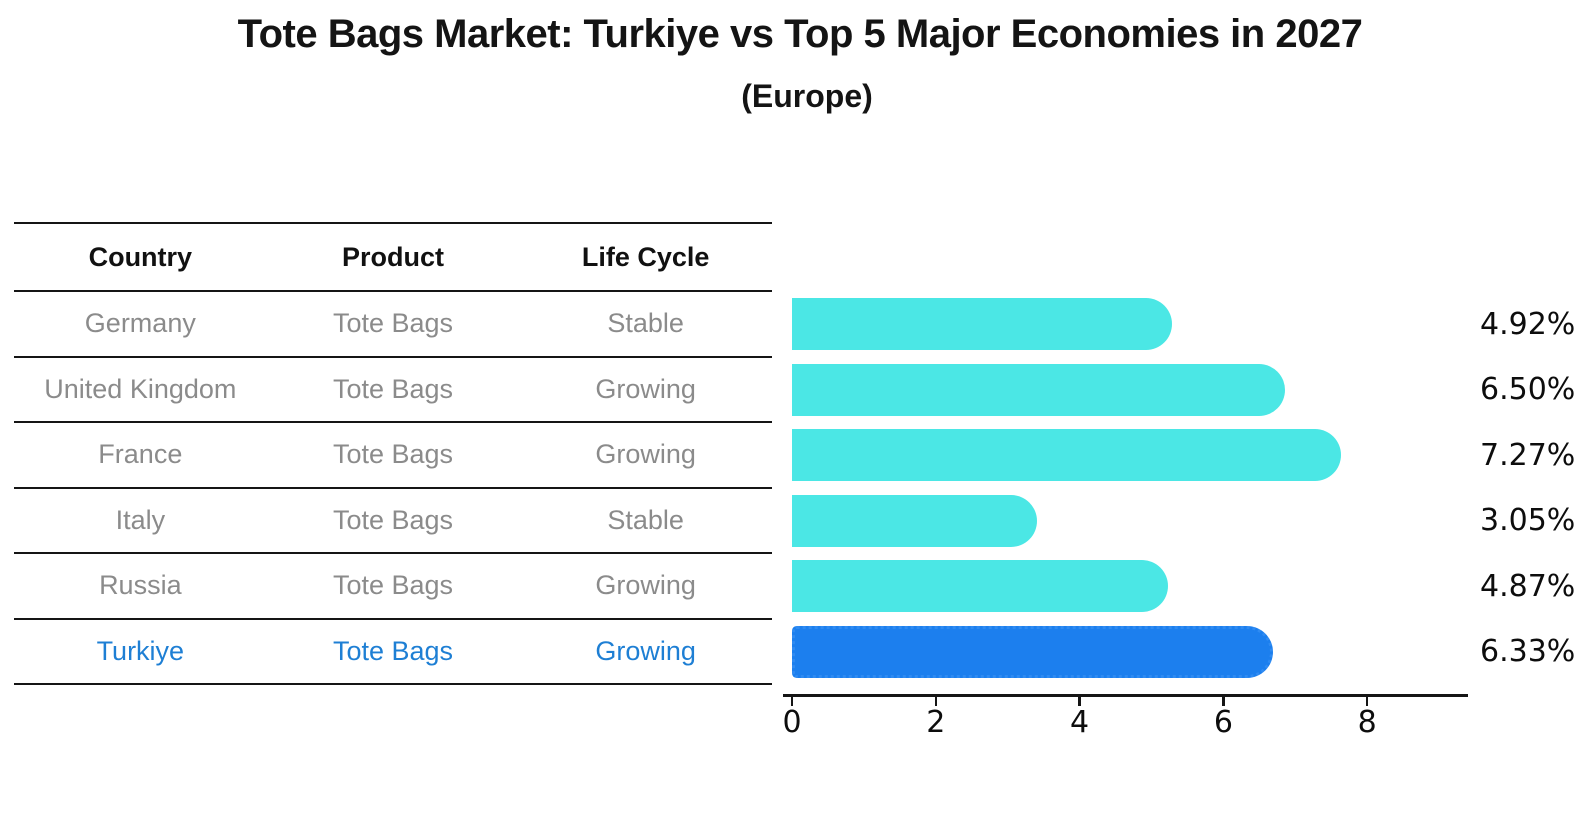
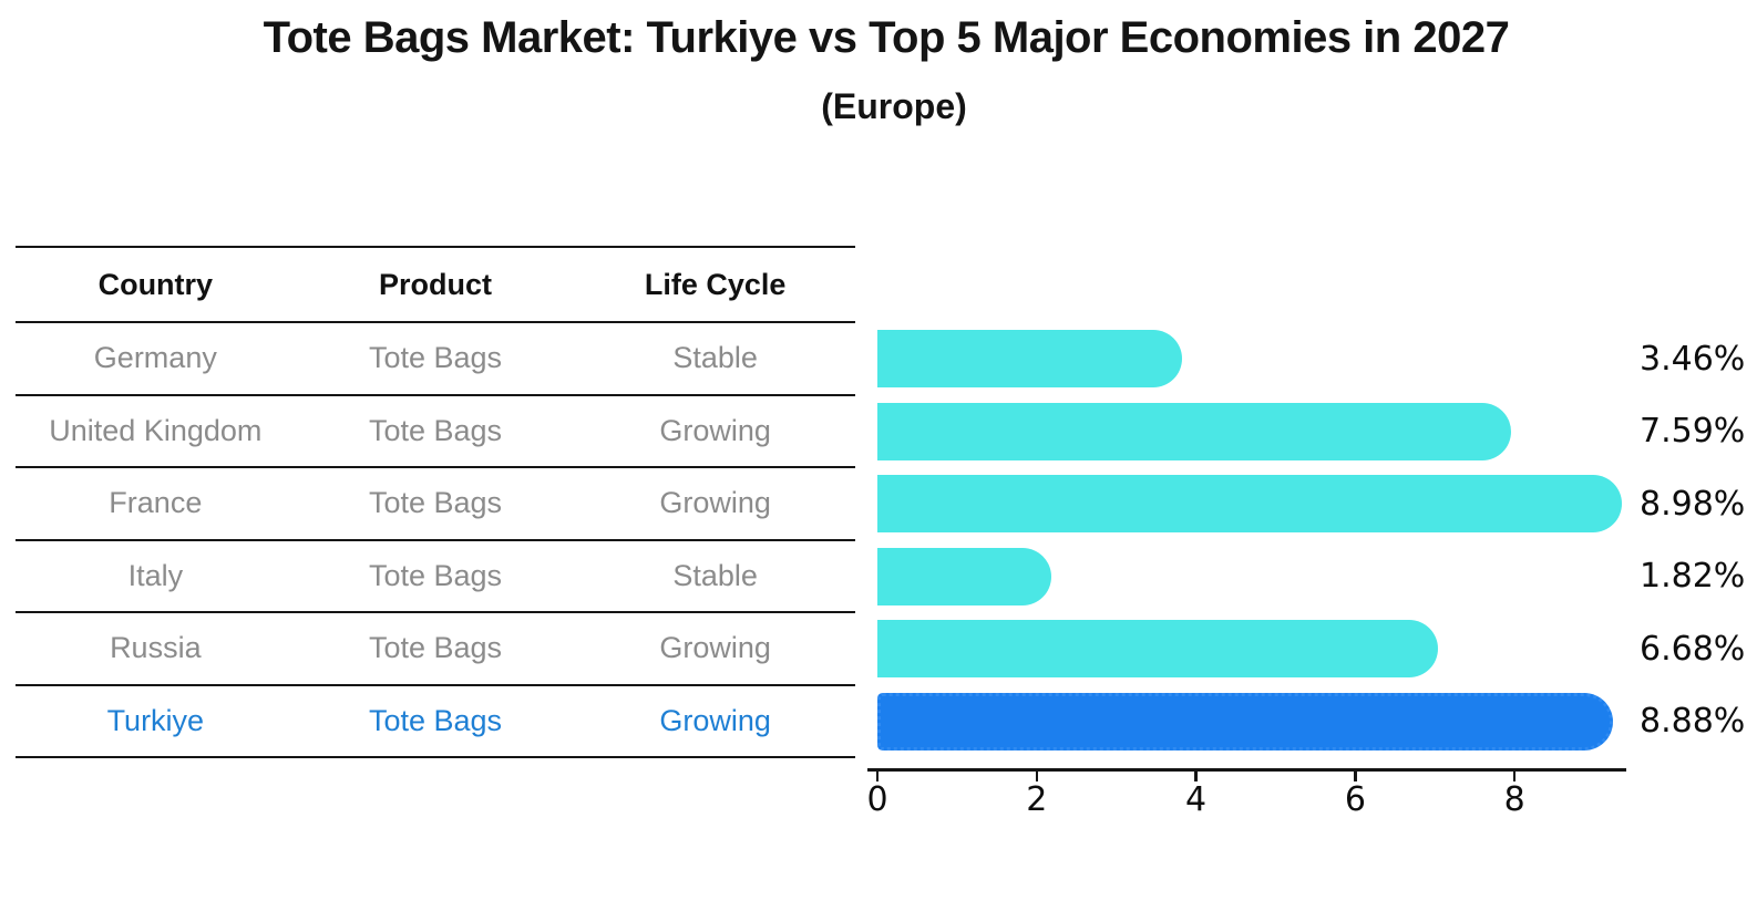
Germany: 4.92% -> 3.46%
United Kingdom: 6.50% -> 7.59%
France: 7.27% -> 8.98%
Italy: 3.05% -> 1.82%
Russia: 4.87% -> 6.68%
Turkiye: 6.33% -> 8.88%
